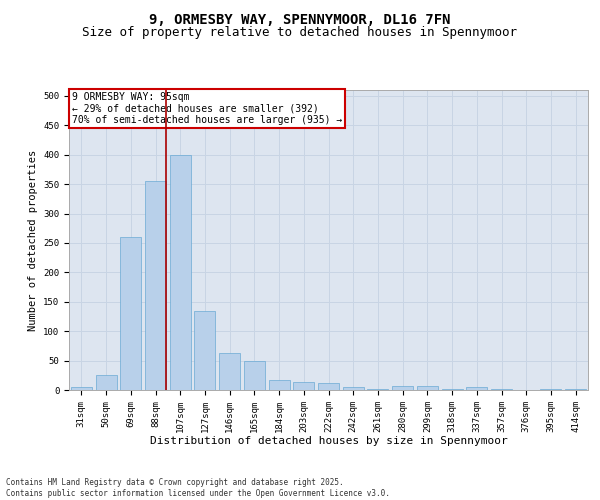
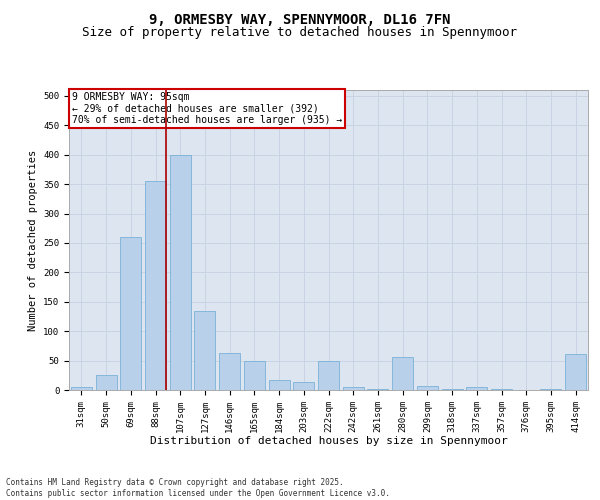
222sqm: 12 -> 50
280sqm: 7 -> 56
414sqm: 2 -> 62
